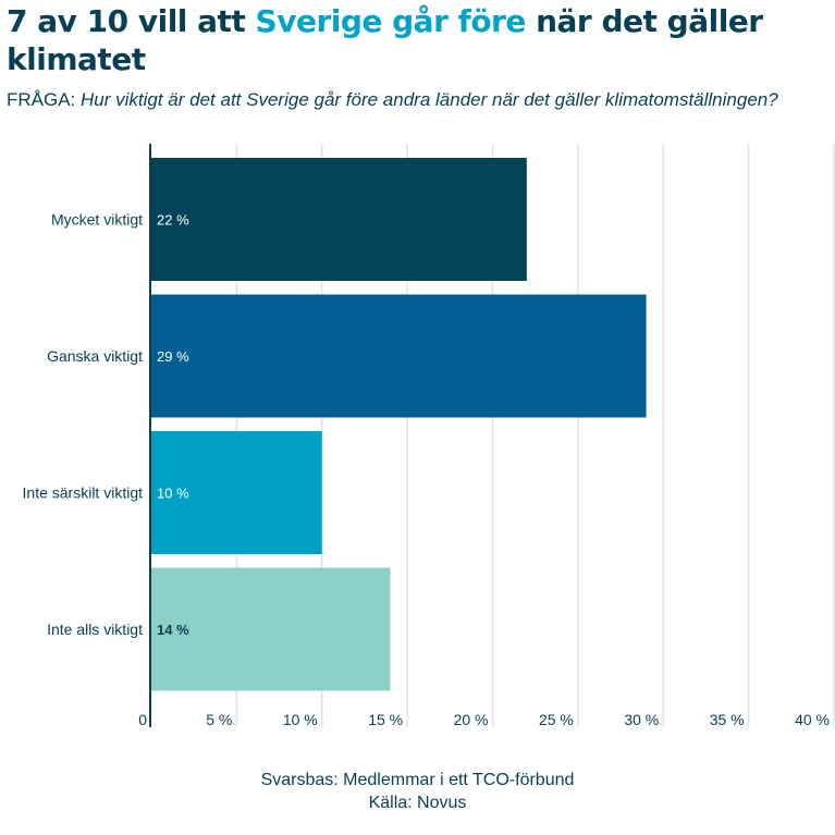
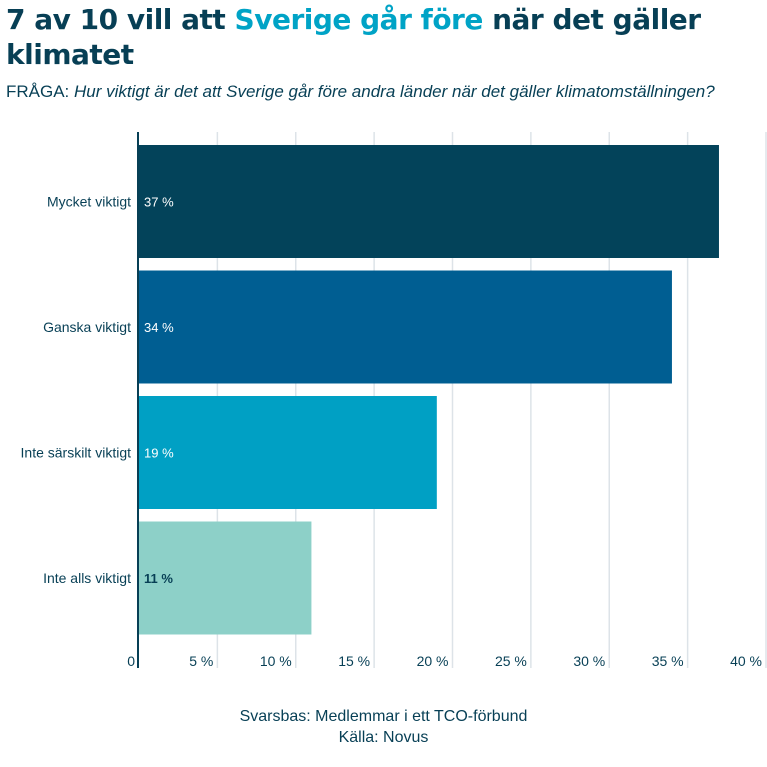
Mycket viktigt: 22 -> 37
Ganska viktigt: 29 -> 34
Inte särskilt viktigt: 10 -> 19
Inte alls viktigt: 14 -> 11
